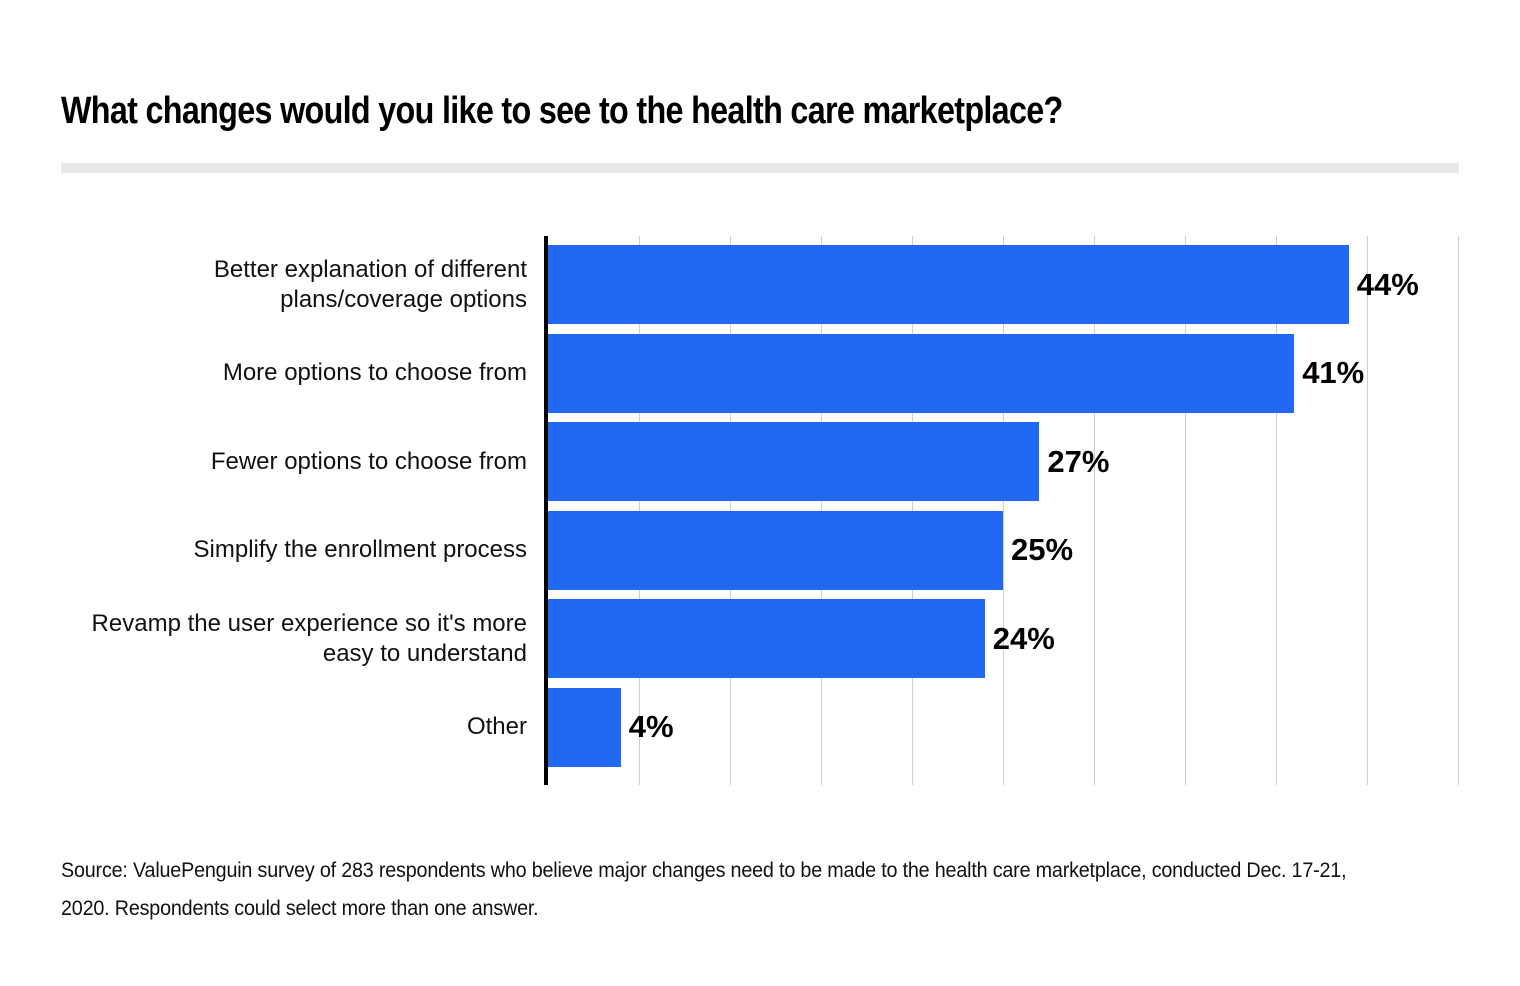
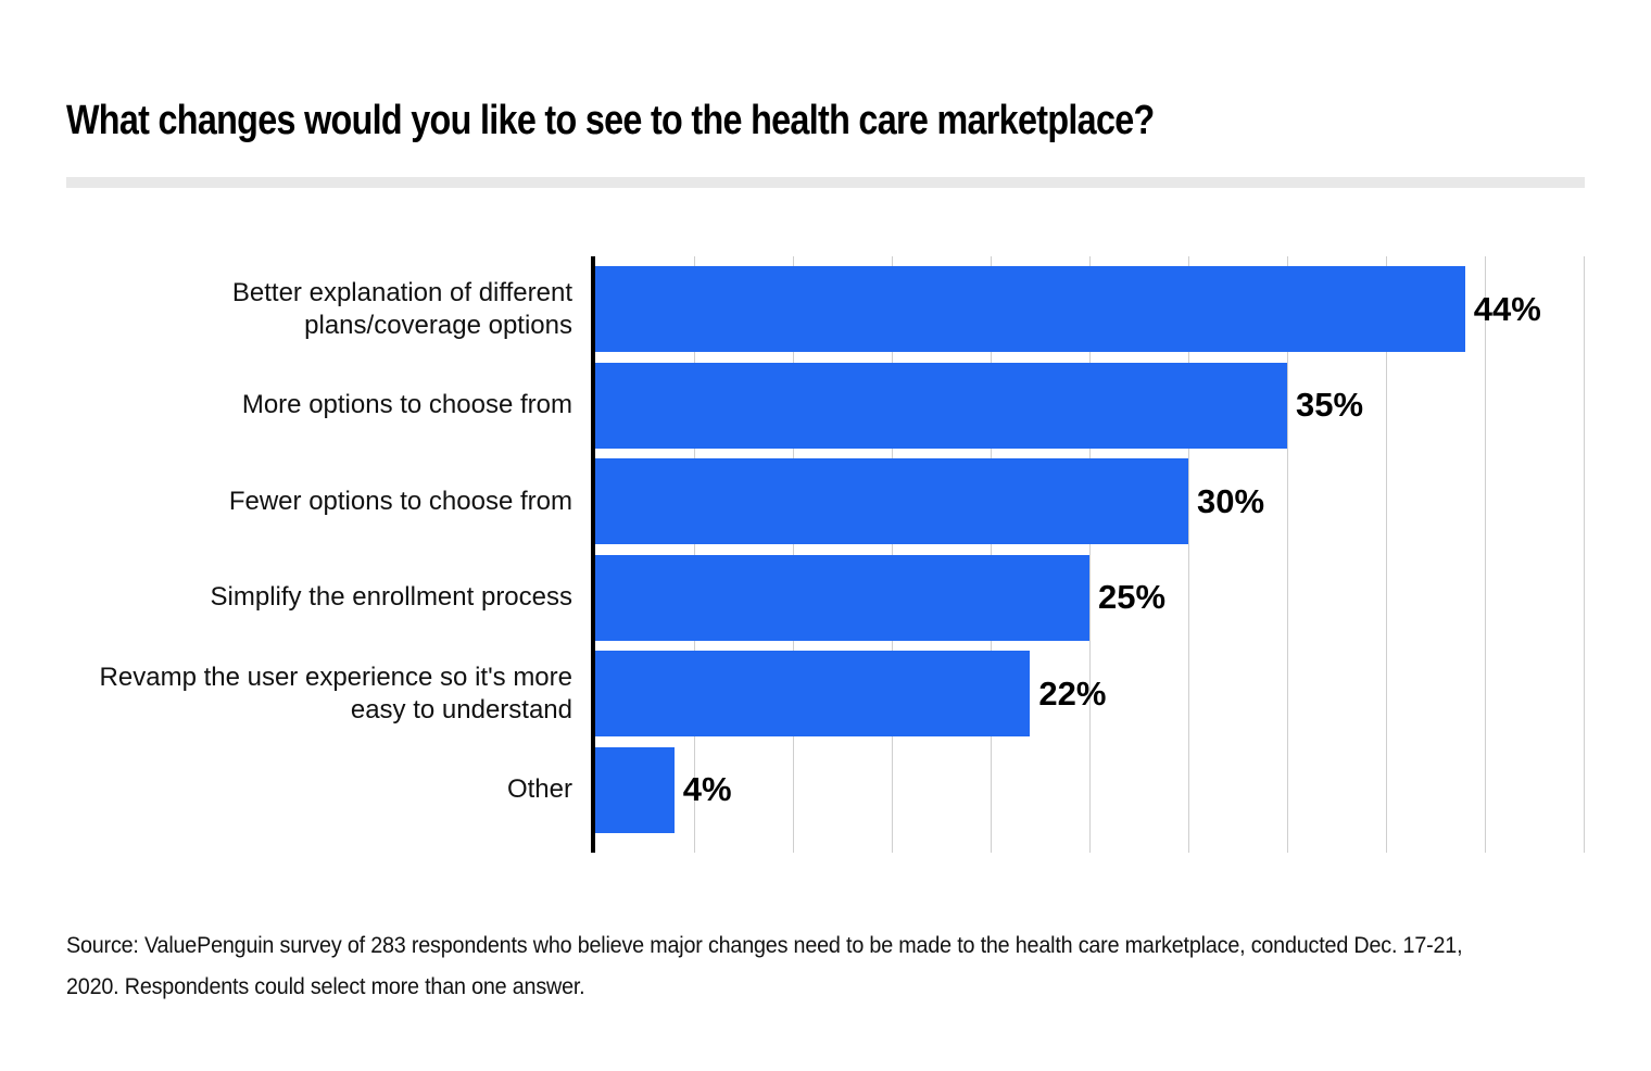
More options to choose from: 41% -> 35%
Fewer options to choose from: 27% -> 30%
Revamp the user experience so it's more easy to understand: 24% -> 22%
